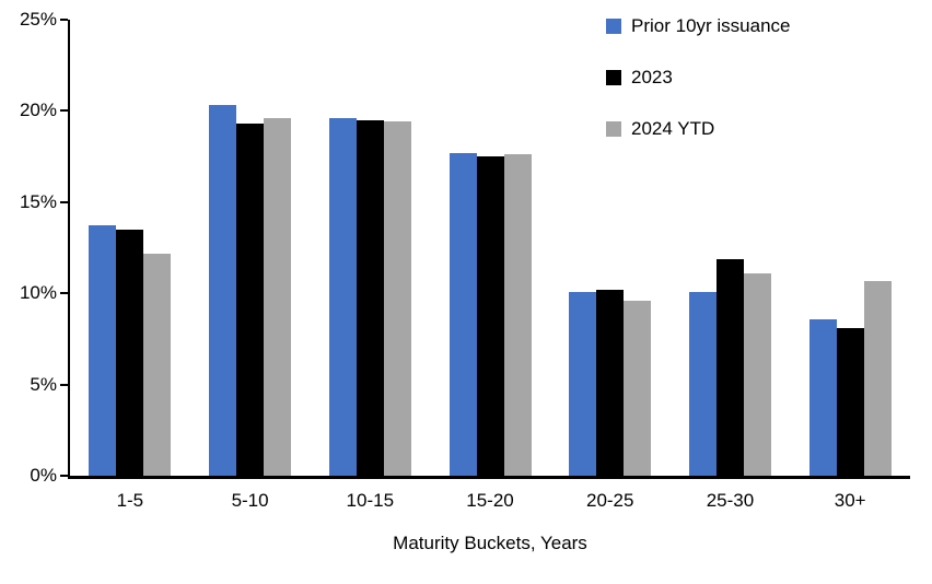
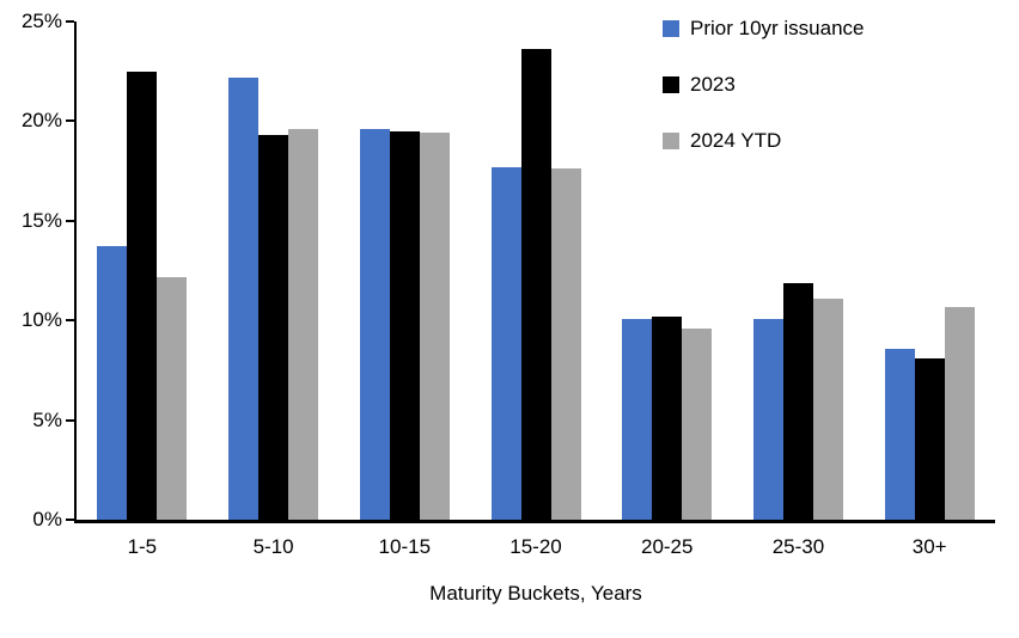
2023/1-5: 13.5% -> 22.5%
Prior 10yr issuance/5-10: 20.3% -> 22.2%
2023/15-20: 17.5% -> 23.6%
